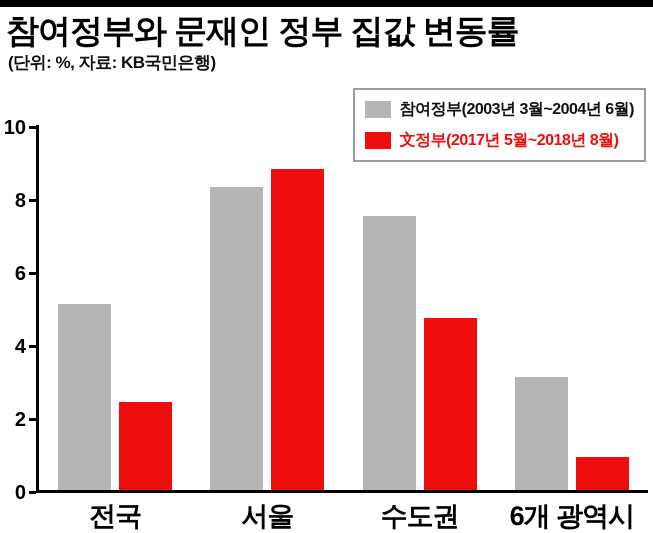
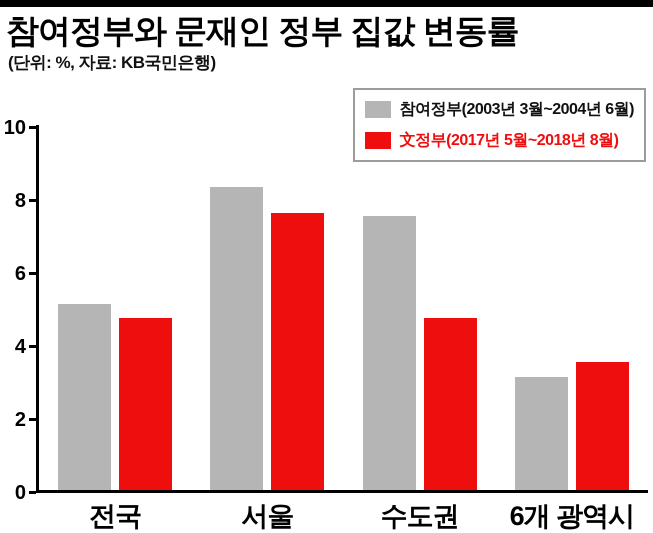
文정부(2017년 5월~2018년 8월)/전국: 2.4 -> 4.7
文정부(2017년 5월~2018년 8월)/서울: 8.8 -> 7.6
文정부(2017년 5월~2018년 8월)/6개 광역시: 0.9 -> 3.5
